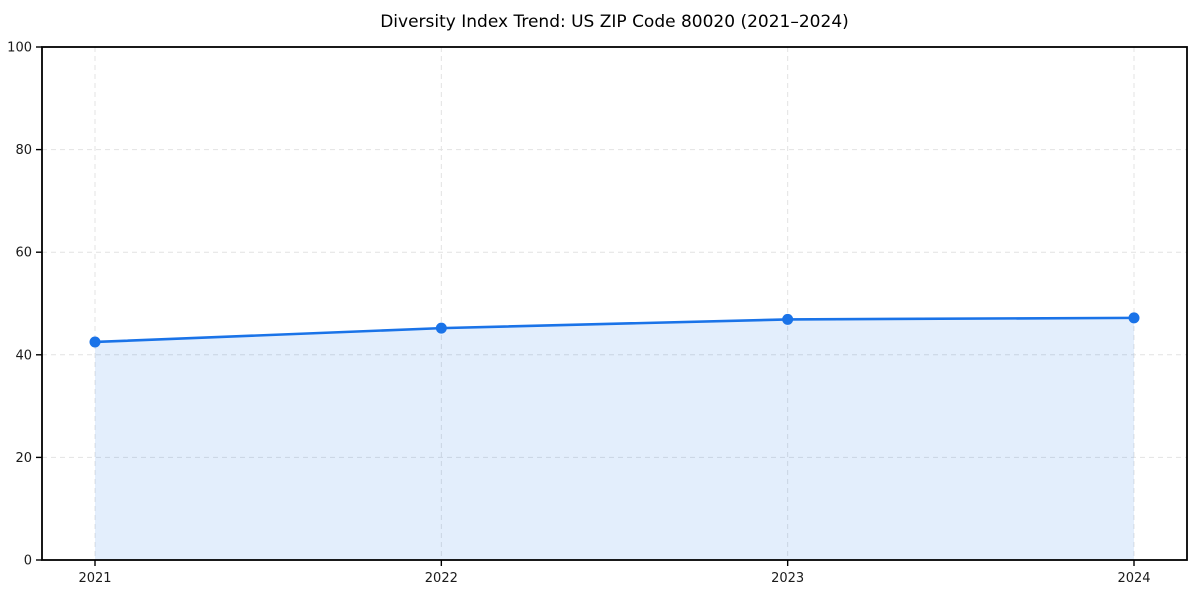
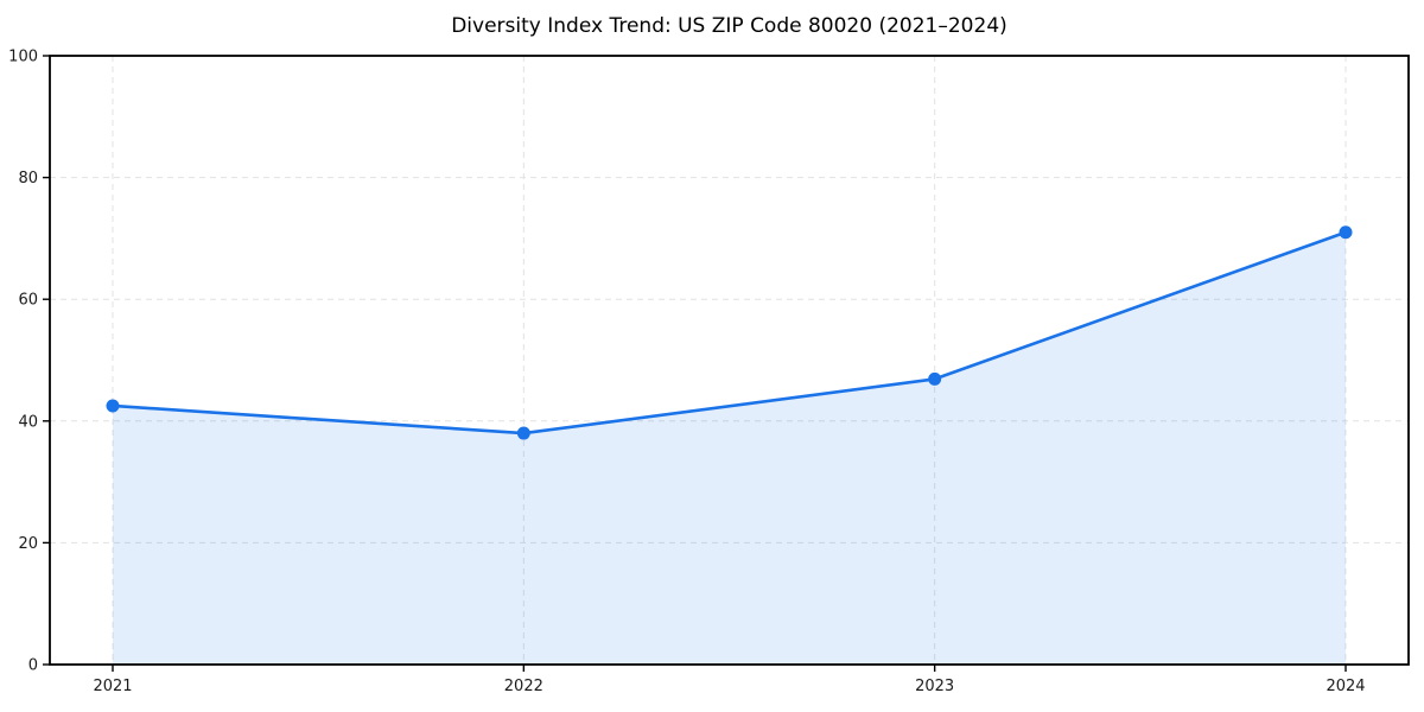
2022: 45 -> 38
2024: 47 -> 71
